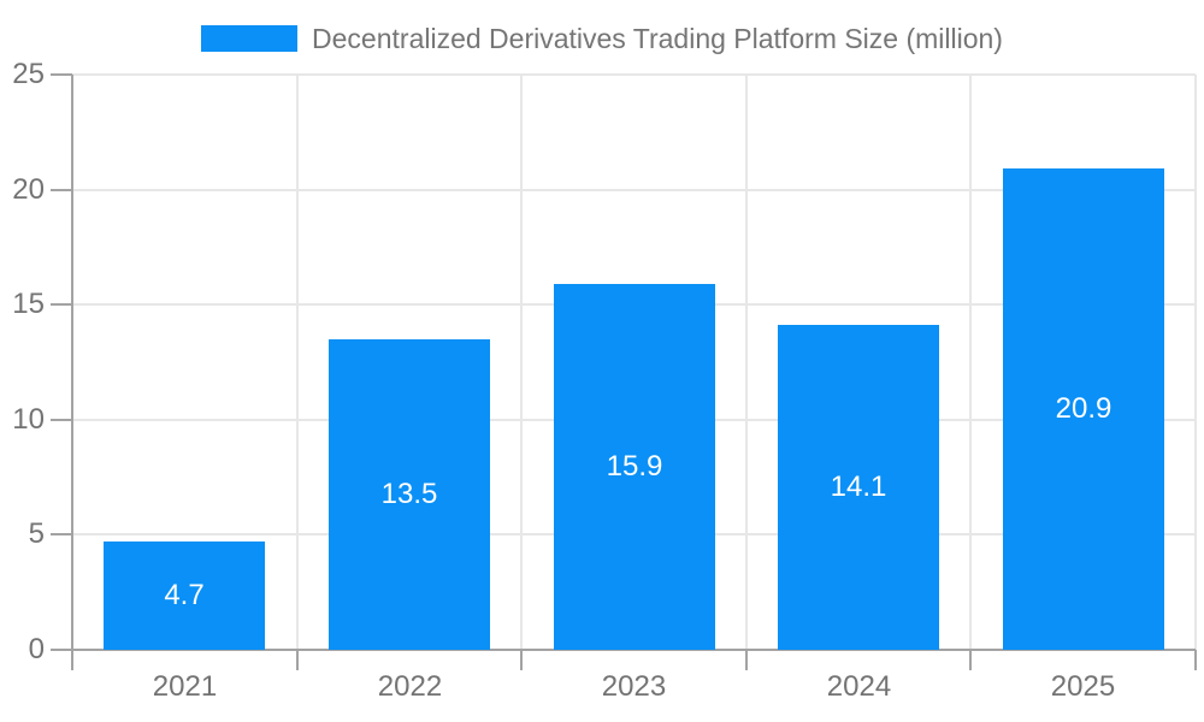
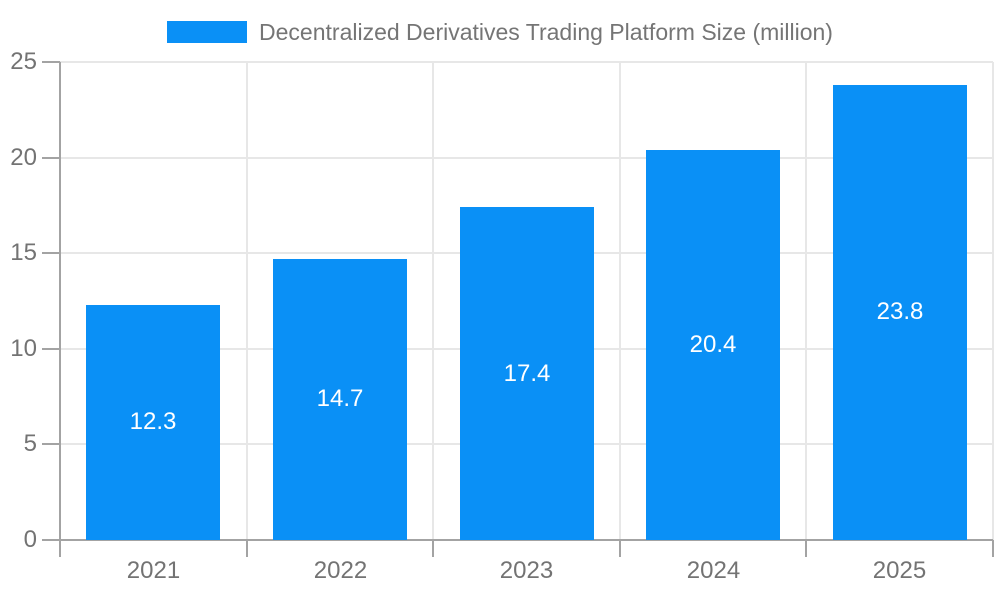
2021: 4.7 -> 12.3
2022: 13.5 -> 14.7
2023: 15.9 -> 17.4
2024: 14.1 -> 20.4
2025: 20.9 -> 23.8
